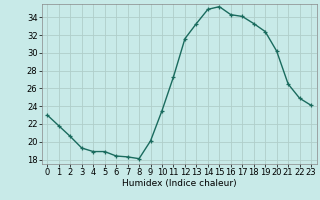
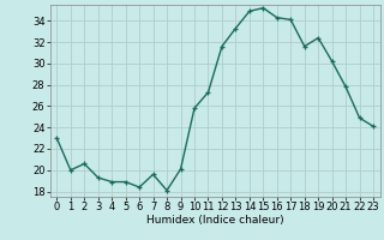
1: 21.8 -> 20.0
7: 18.3 -> 19.6
10: 23.5 -> 25.8
18: 33.3 -> 31.6
21: 26.5 -> 27.8
